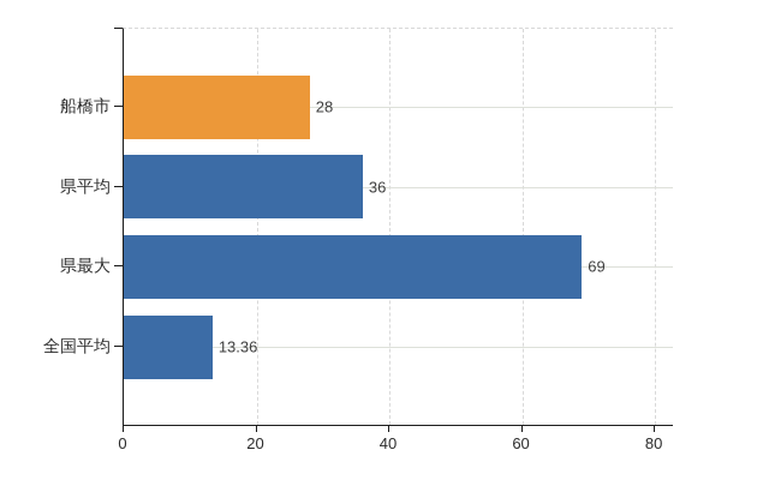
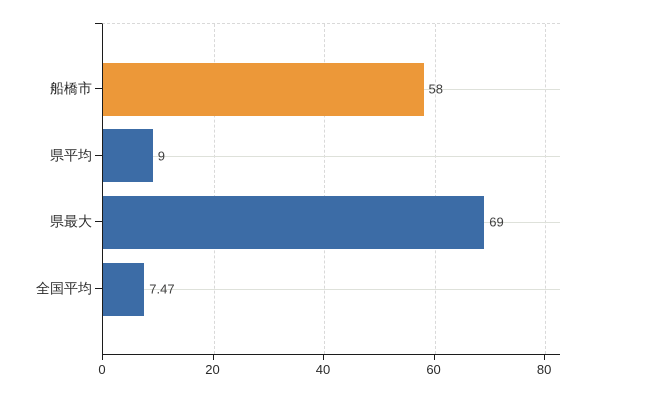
船橋市: 28 -> 58
県平均: 36 -> 9
全国平均: 13.36 -> 7.47
